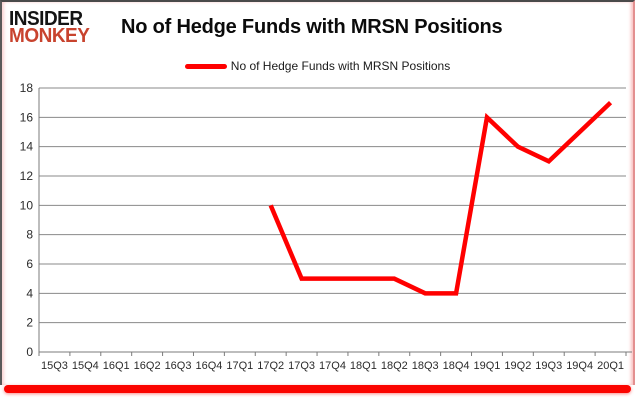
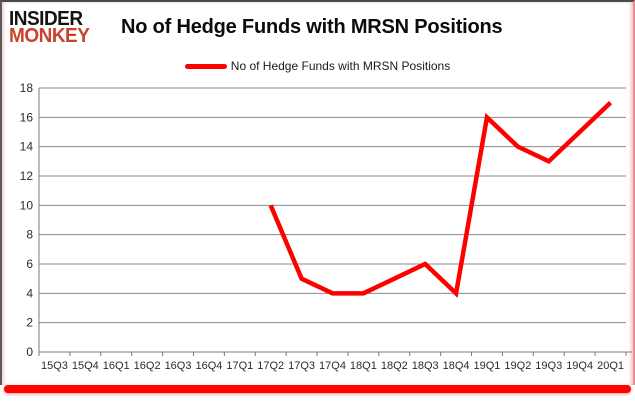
17Q4: 5 -> 4
18Q1: 5 -> 4
18Q3: 4 -> 6
